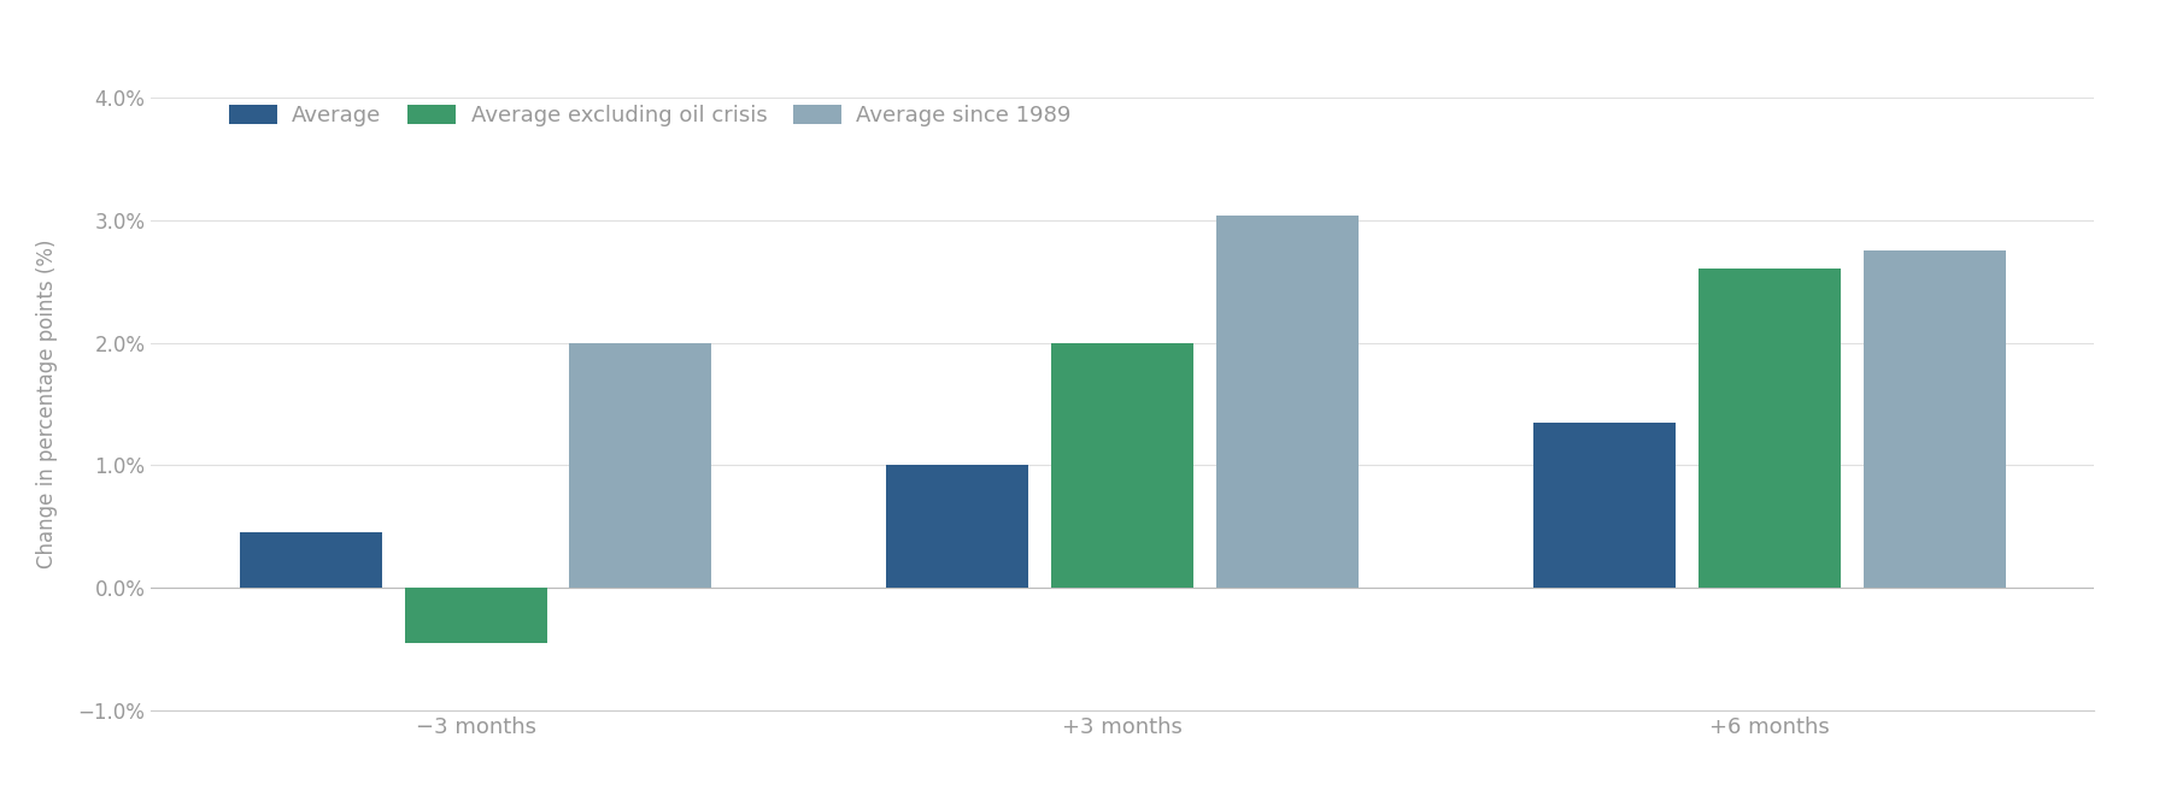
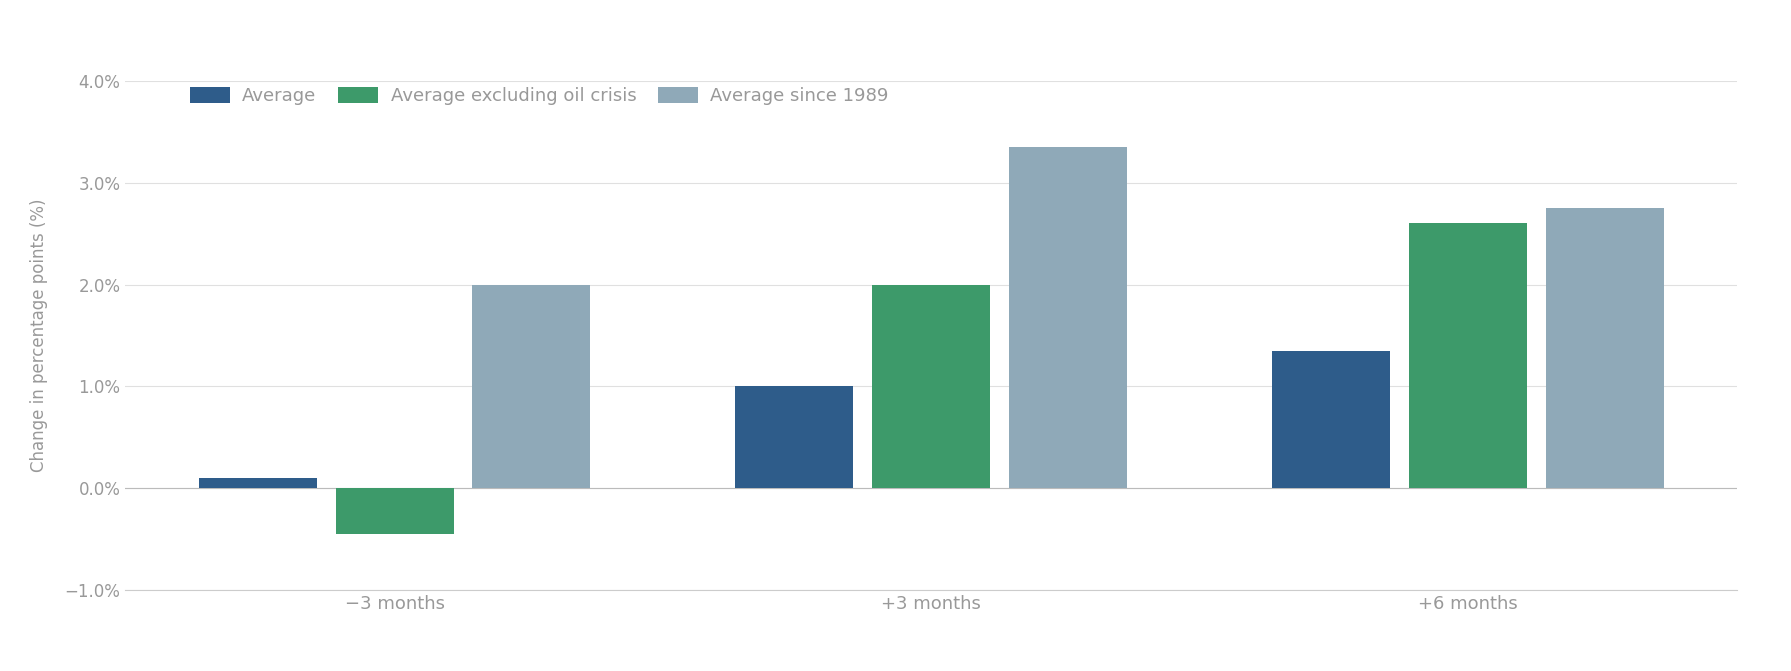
Average/−3 months: 0.46% -> 0.10%
Average since 1989/+3 months: 3.03% -> 3.35%
